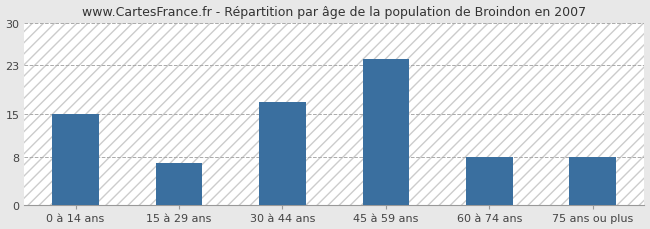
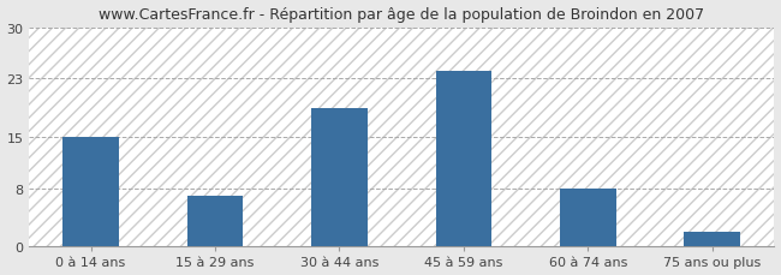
30 à 44 ans: 17 -> 19
75 ans ou plus: 8 -> 2
